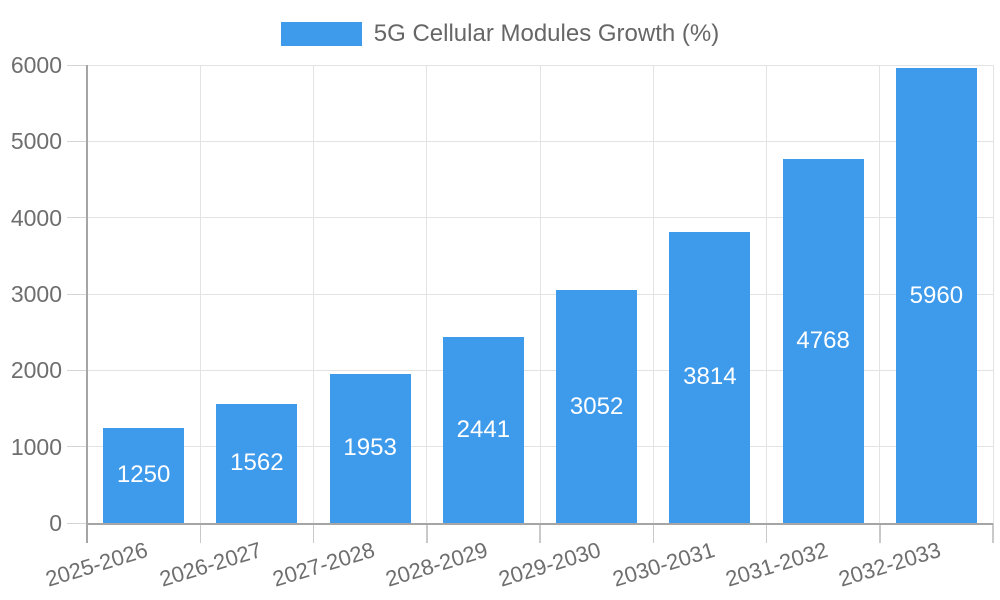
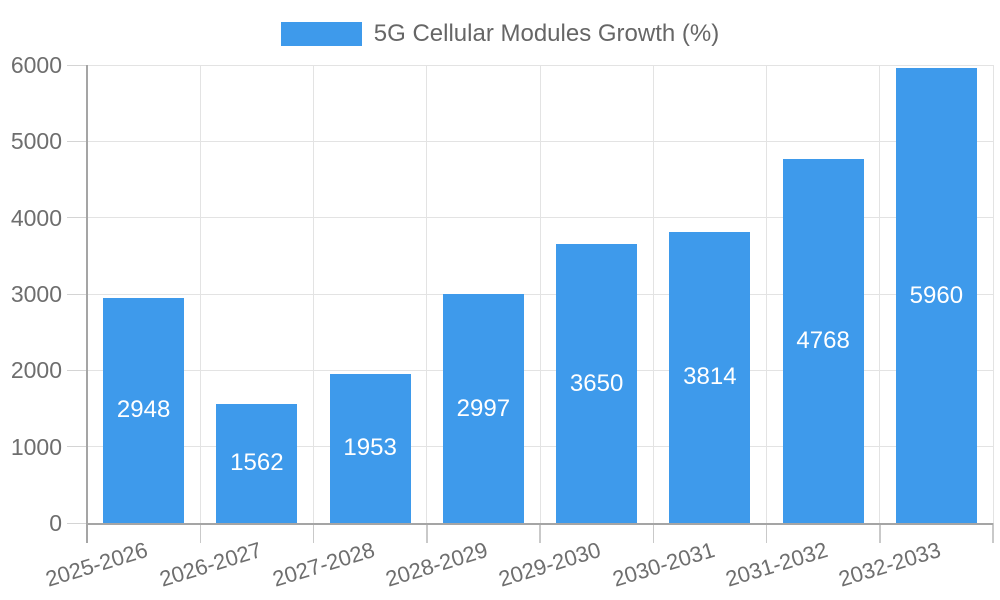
2025-2026: 1250 -> 2948
2028-2029: 2441 -> 2997
2029-2030: 3052 -> 3650
